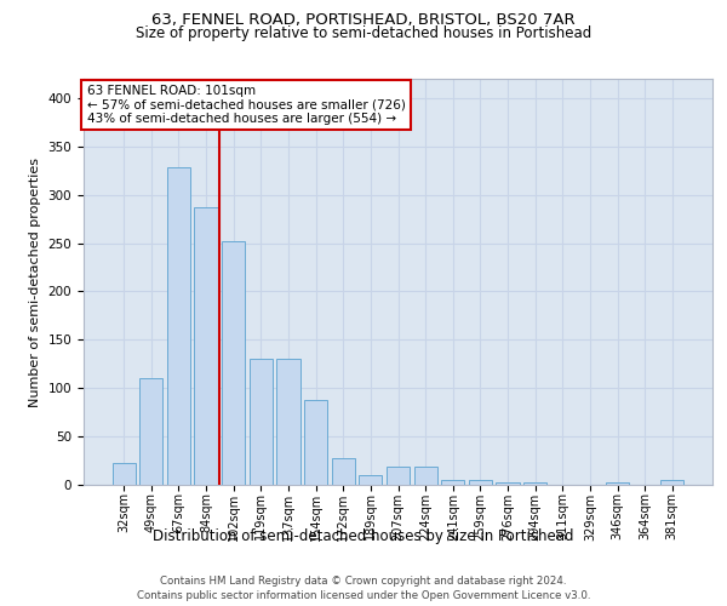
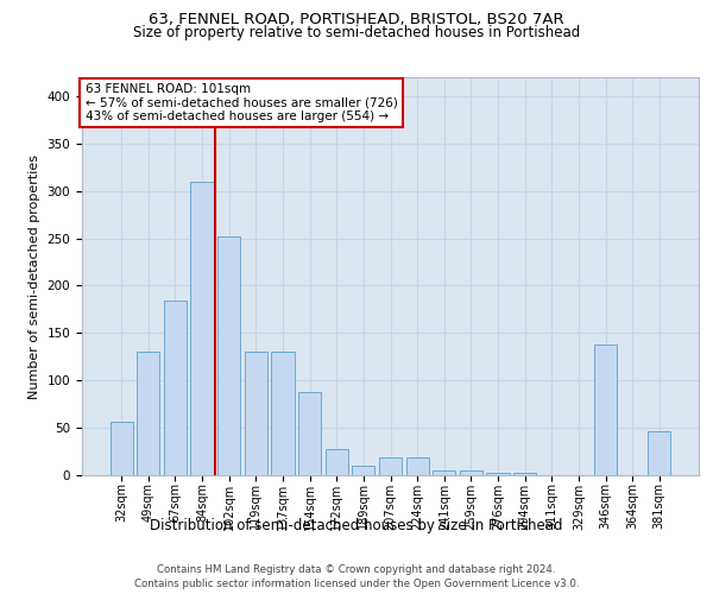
32sqm: 22 -> 56
49sqm: 110 -> 130
67sqm: 328 -> 184
84sqm: 287 -> 310
346sqm: 2 -> 138
381sqm: 5 -> 46
